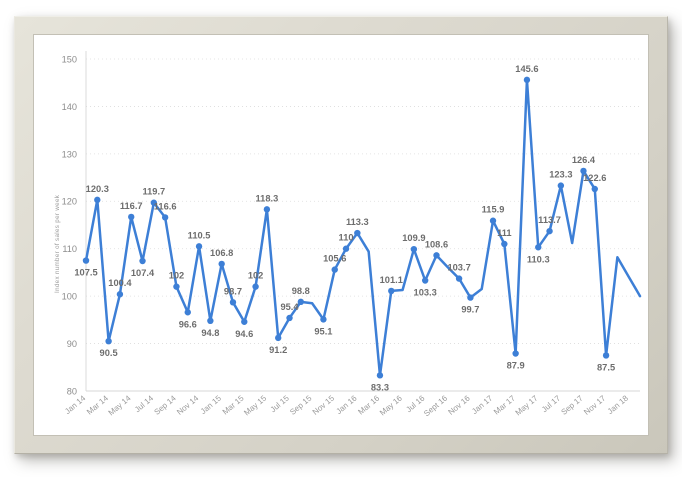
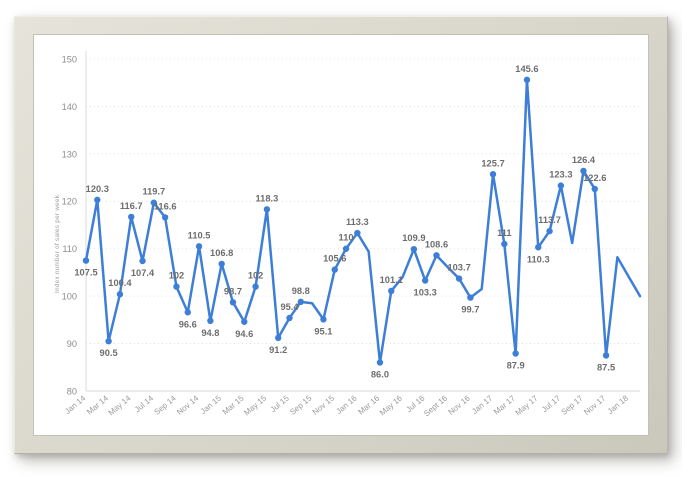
Mar 16: 83.3 -> 86.0
May 16: 101 -> 104
Jan 17: 115.9 -> 125.7
